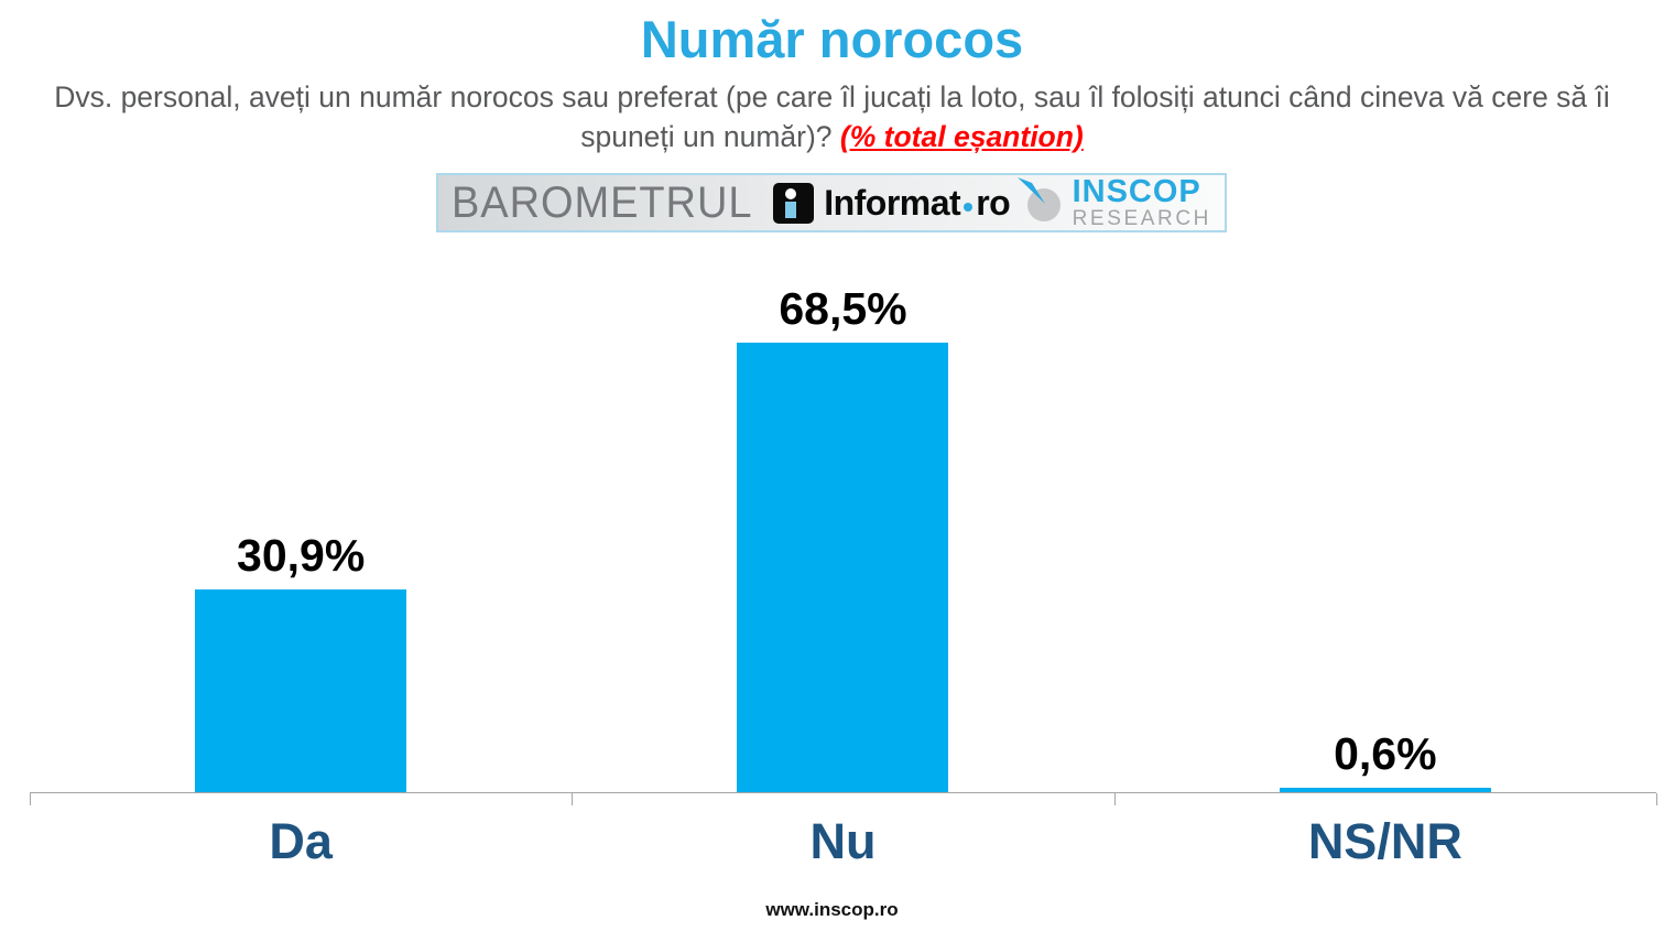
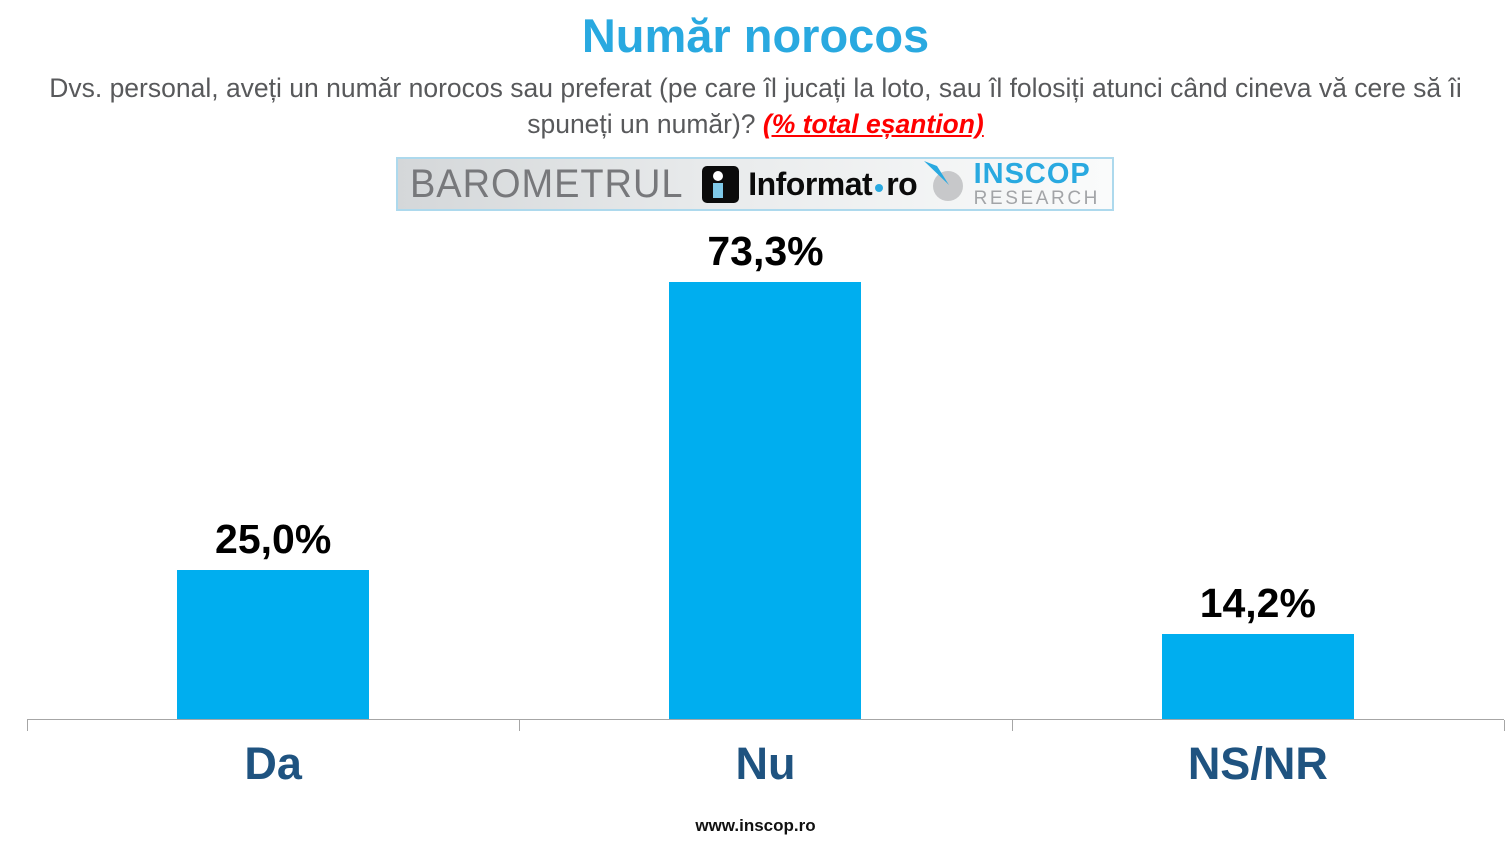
Da: 30,9% -> 25,0%
Nu: 68,5% -> 73,3%
NS/NR: 0,6% -> 14,2%
